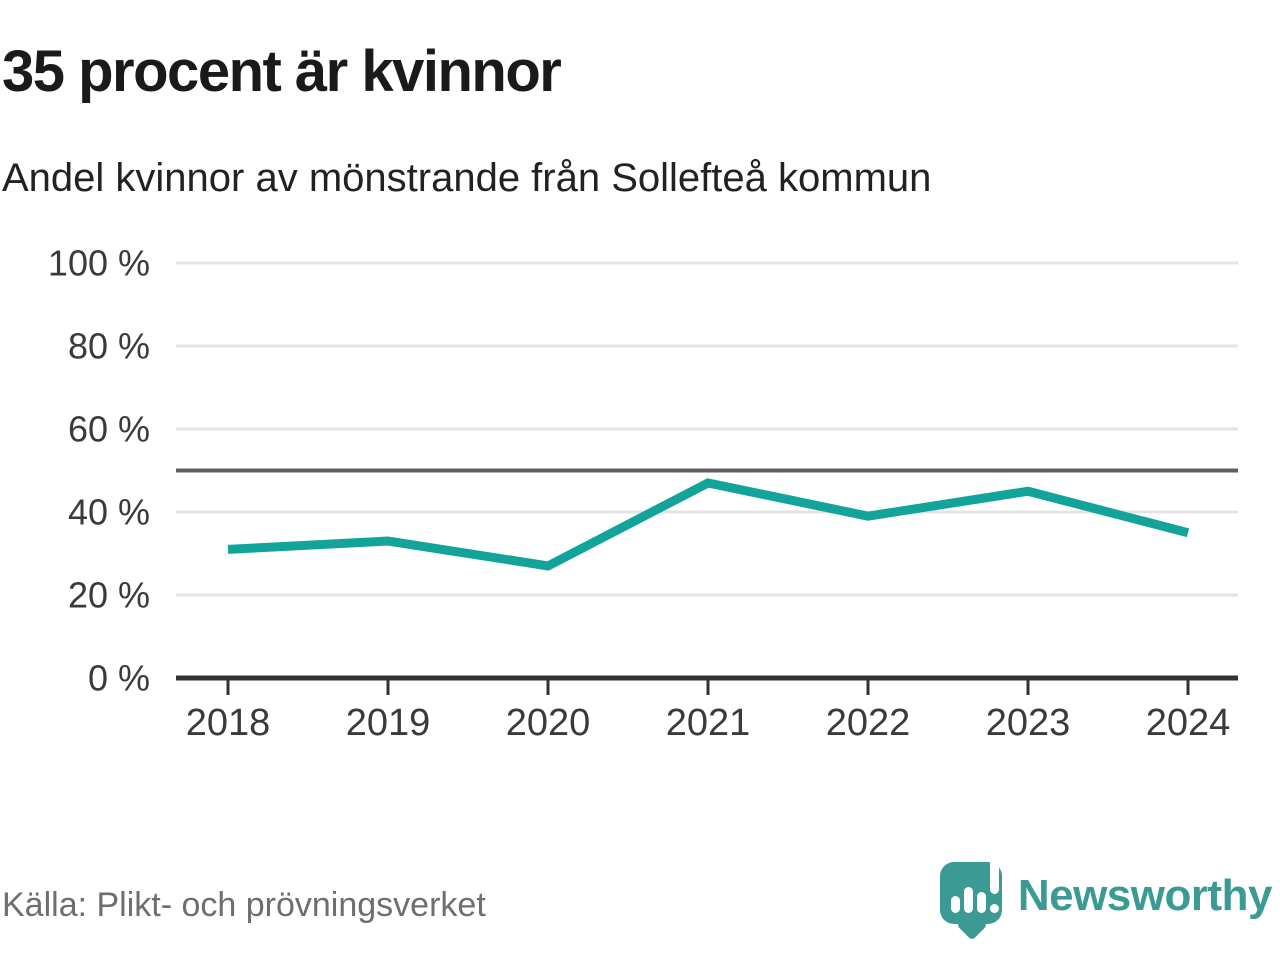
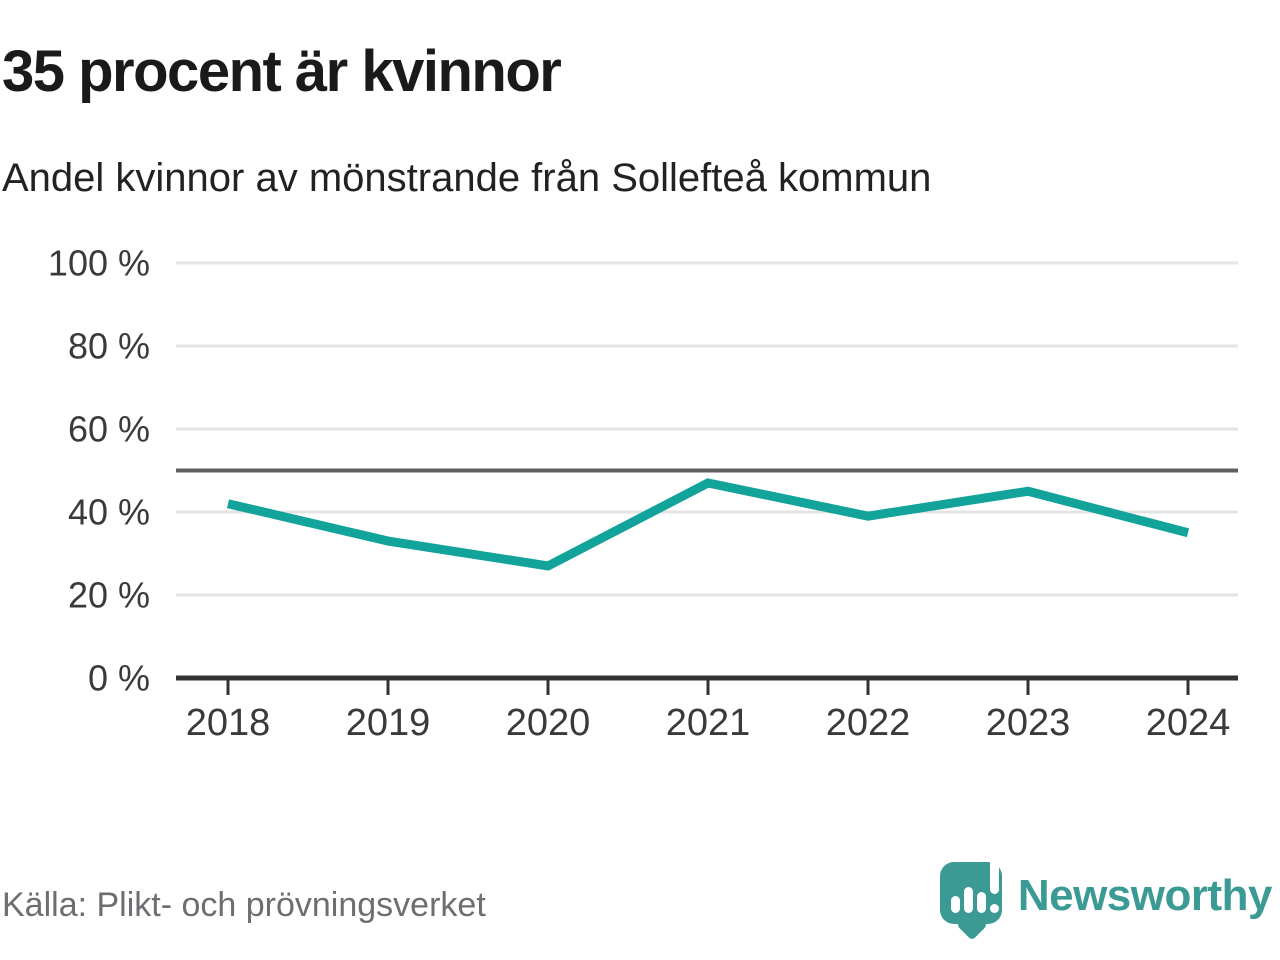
2018: 31% -> 42%
